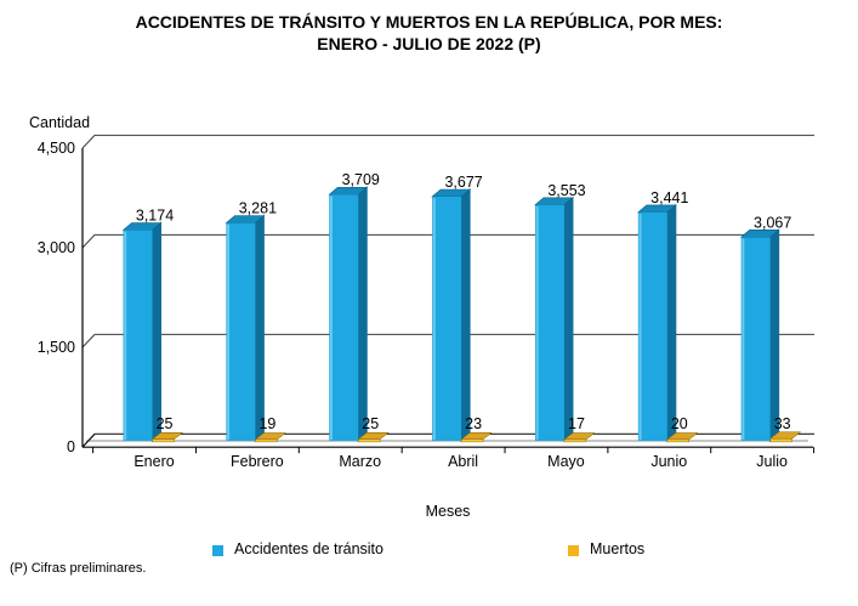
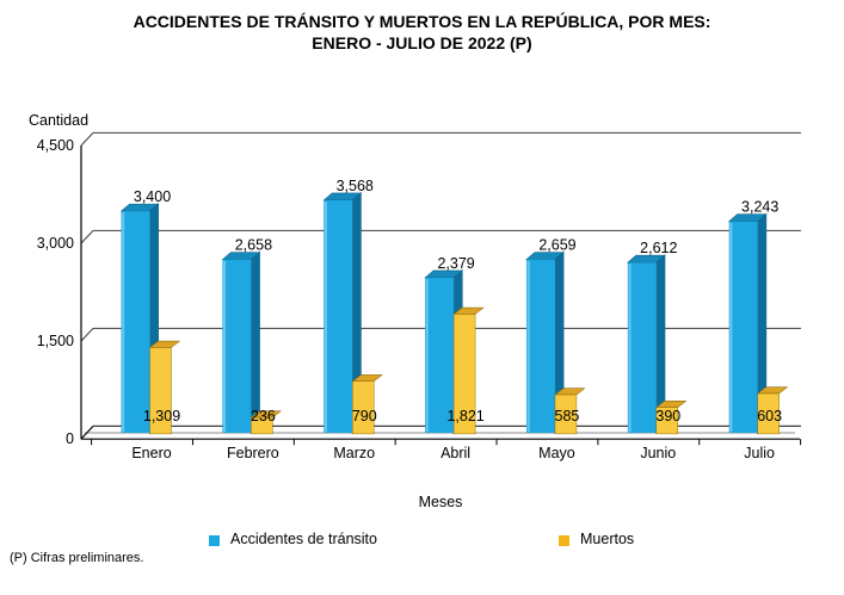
Accidentes de tránsito/Enero: 3,174 -> 3,400
Muertos/Enero: 25 -> 1,309
Accidentes de tránsito/Febrero: 3,281 -> 2,658
Muertos/Febrero: 19 -> 236
Accidentes de tránsito/Marzo: 3,709 -> 3,568
Muertos/Marzo: 25 -> 790
Accidentes de tránsito/Abril: 3,677 -> 2,379
Muertos/Abril: 23 -> 1,821
Accidentes de tránsito/Mayo: 3,553 -> 2,659
Muertos/Mayo: 17 -> 585
Accidentes de tránsito/Junio: 3,441 -> 2,612
Muertos/Junio: 20 -> 390
Accidentes de tránsito/Julio: 3,067 -> 3,243
Muertos/Julio: 33 -> 603
